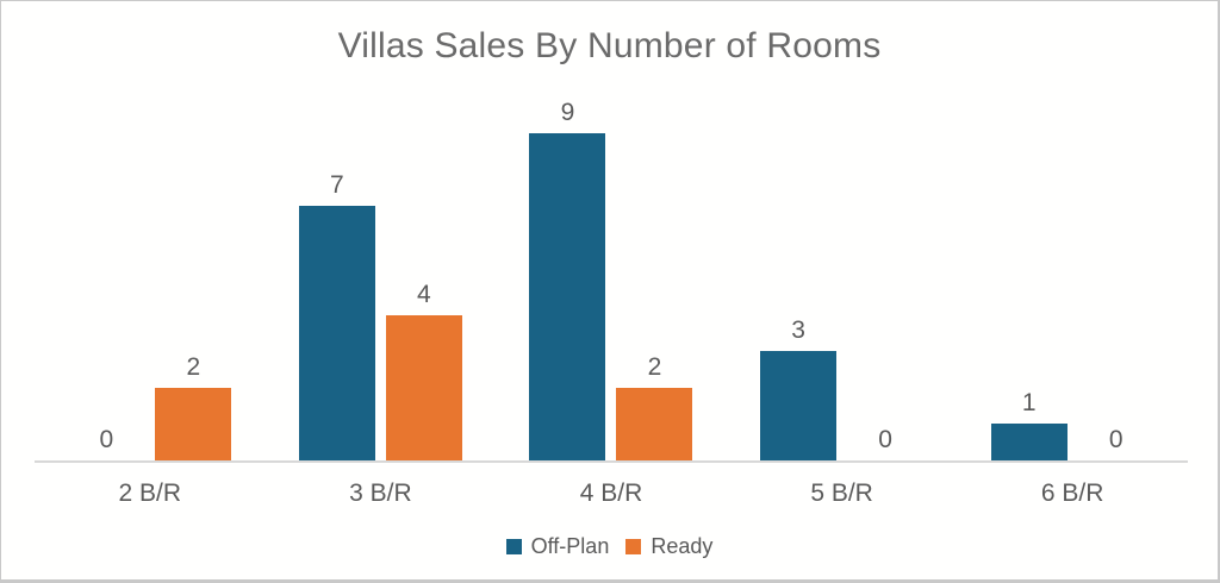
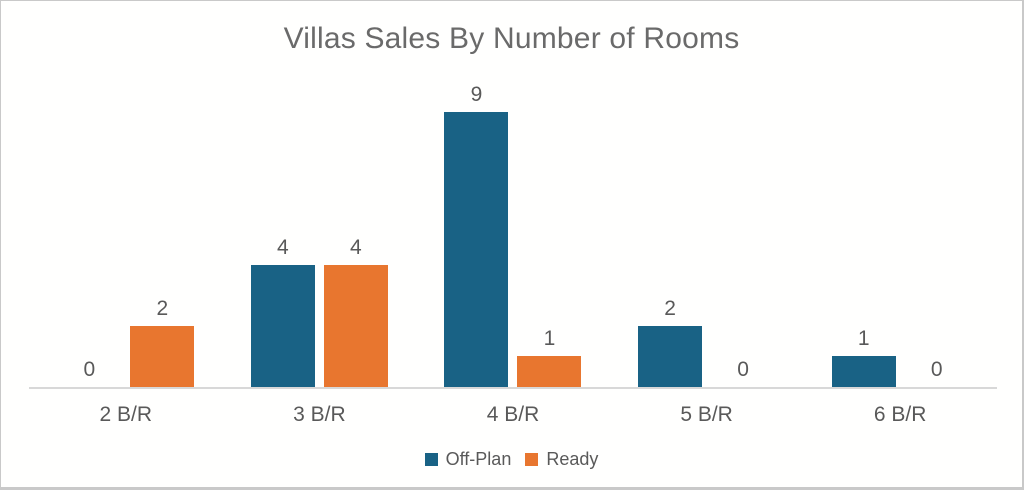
Off-Plan/3 B/R: 7 -> 4
Ready/4 B/R: 2 -> 1
Off-Plan/5 B/R: 3 -> 2
